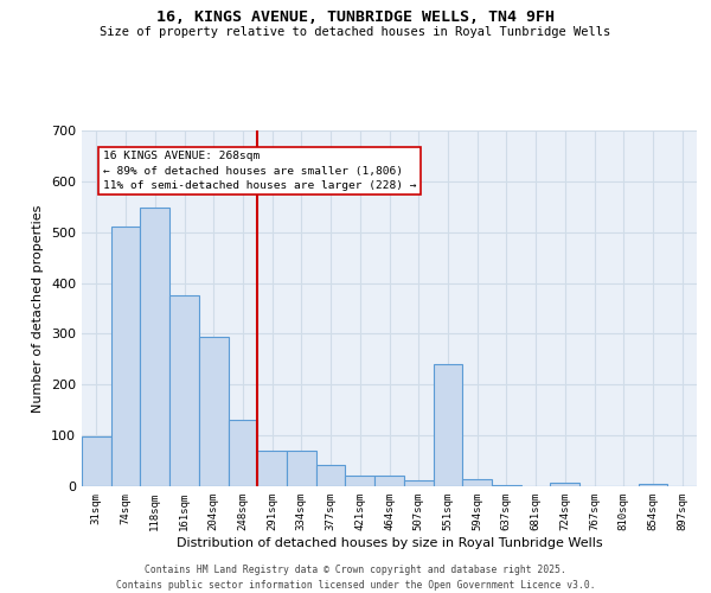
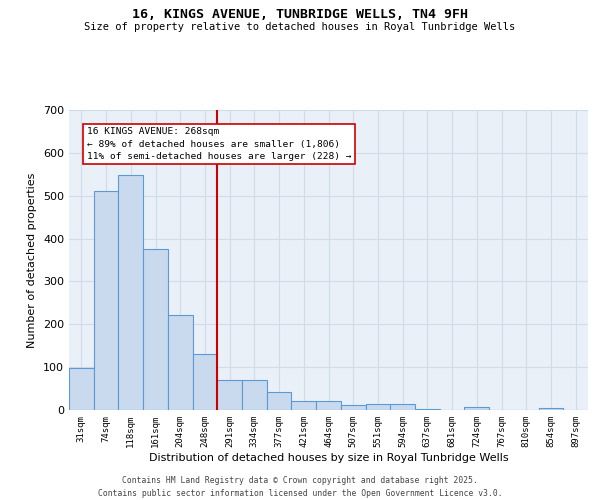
204sqm: 295 -> 222
551sqm: 240 -> 13
